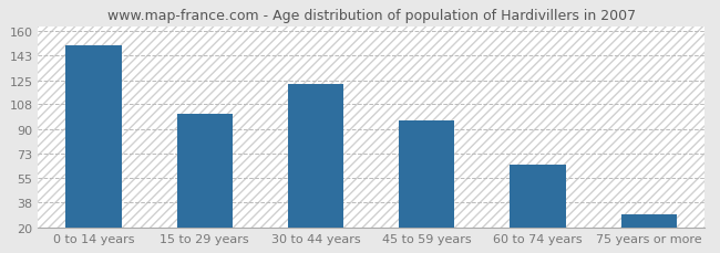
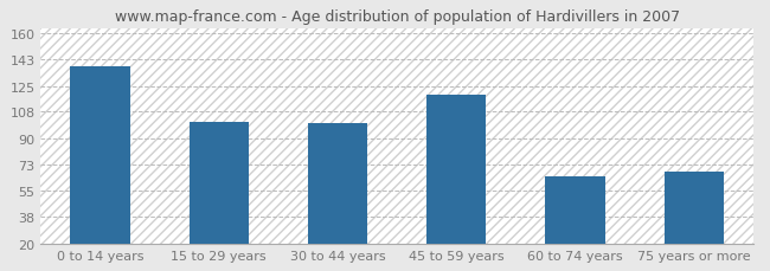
0 to 14 years: 150 -> 138
30 to 44 years: 122 -> 100
45 to 59 years: 96 -> 119
75 years or more: 29 -> 68
